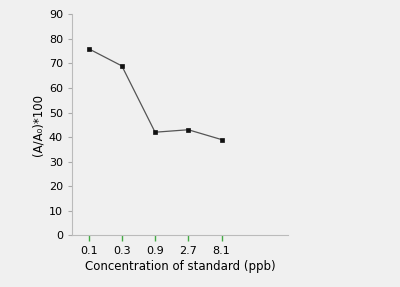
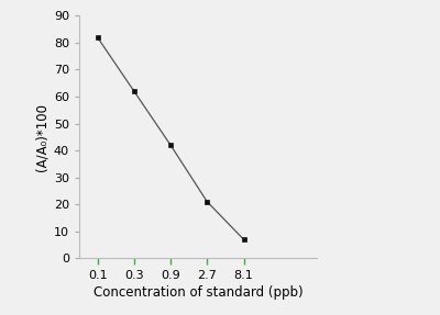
0.1: 76 -> 82
0.3: 69 -> 62
2.7: 43 -> 21
8.1: 39 -> 7
